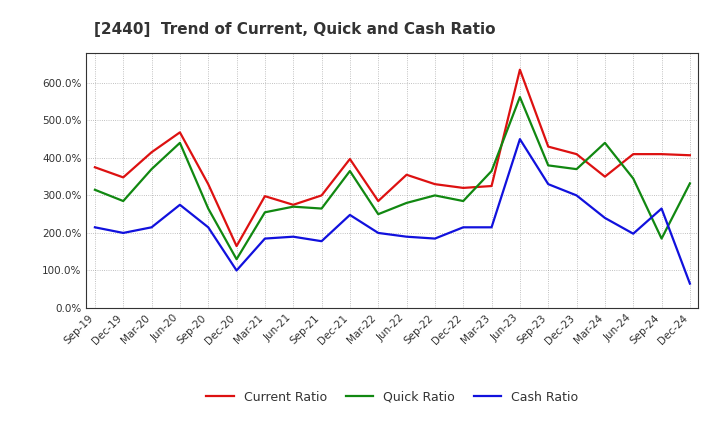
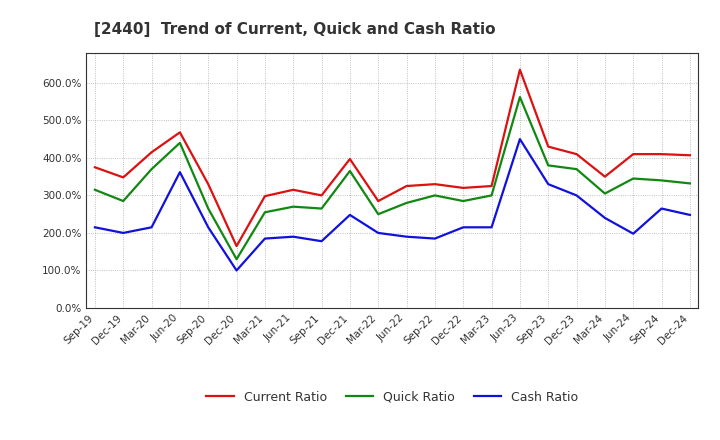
Cash Ratio/Jun-20: 275% -> 362%
Current Ratio/Jun-21: 275% -> 315%
Current Ratio/Jun-22: 355% -> 325%
Quick Ratio/Mar-23: 365% -> 300%
Quick Ratio/Mar-24: 440% -> 305%
Quick Ratio/Sep-24: 185% -> 340%
Cash Ratio/Dec-24: 65% -> 248%
